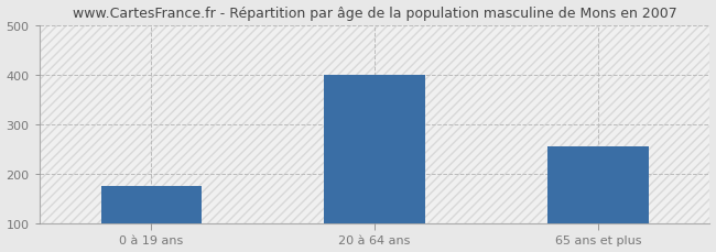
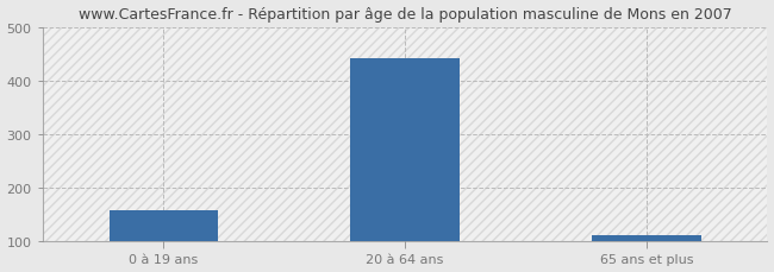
0 à 19 ans: 175 -> 158
20 à 64 ans: 400 -> 443
65 ans et plus: 255 -> 111
